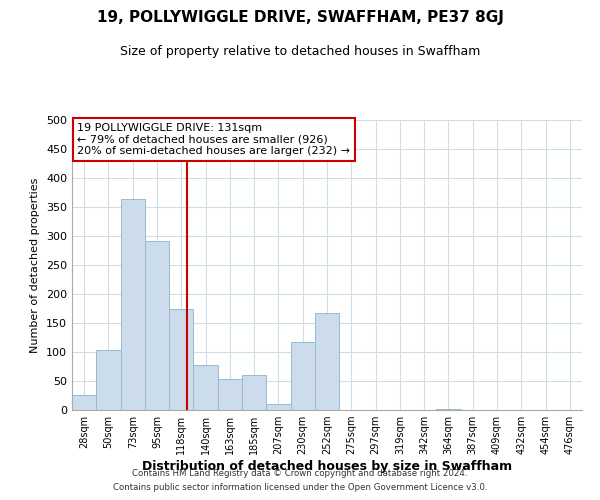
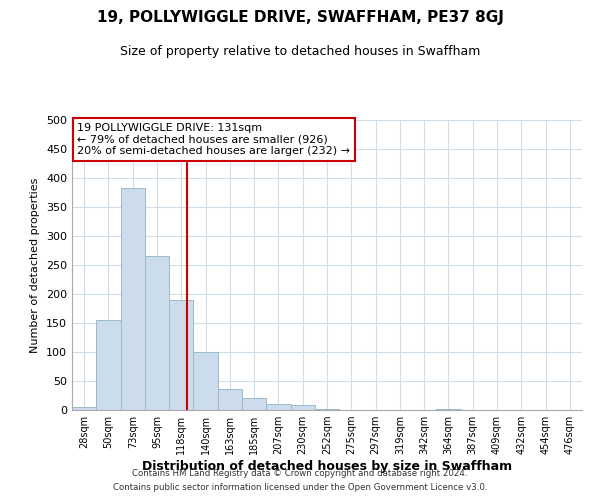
28sqm: 26 -> 5
50sqm: 104 -> 155
73sqm: 364 -> 382
95sqm: 292 -> 265
118sqm: 174 -> 190
140sqm: 78 -> 100
163sqm: 54 -> 37
185sqm: 60 -> 21
230sqm: 118 -> 8
252sqm: 168 -> 2
